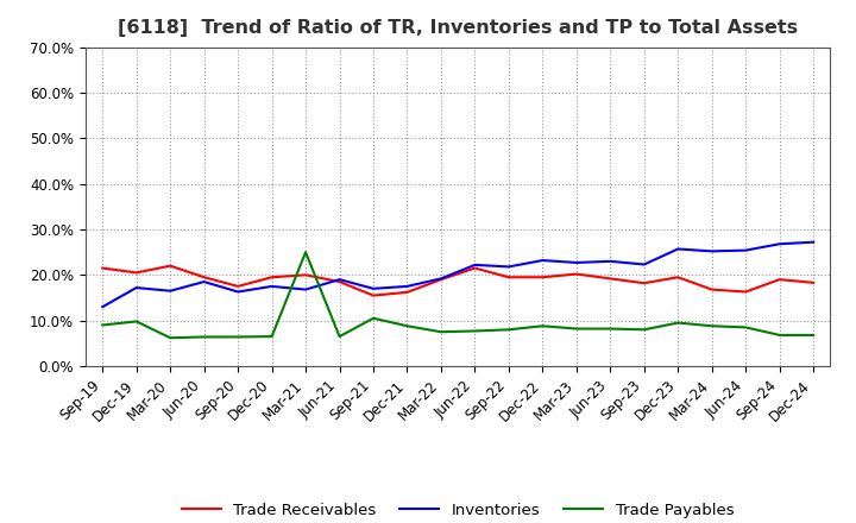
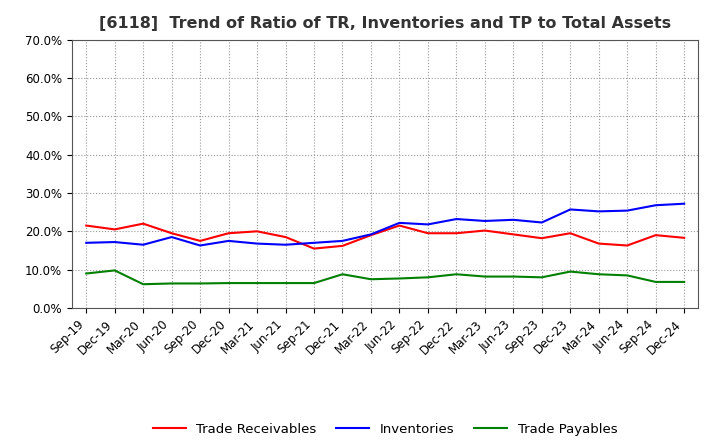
Inventories/Sep-19: 13.0% -> 17.0%
Trade Payables/Mar-21: 25.0% -> 6.5%
Inventories/Jun-21: 19.0% -> 16.5%
Trade Payables/Sep-21: 10.5% -> 6.5%
